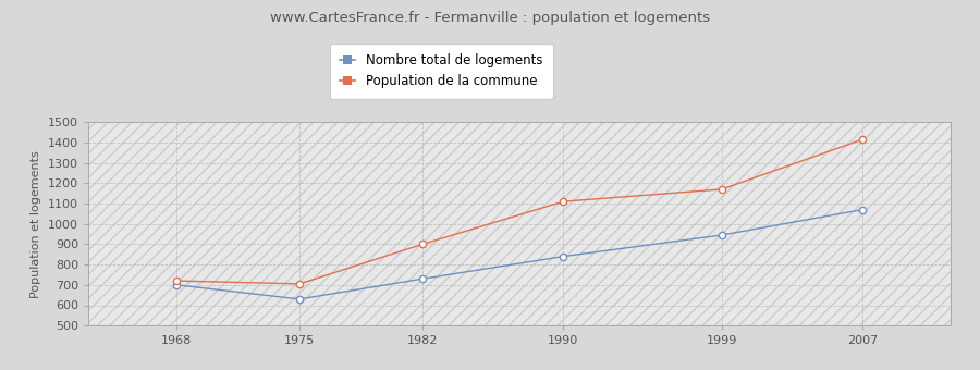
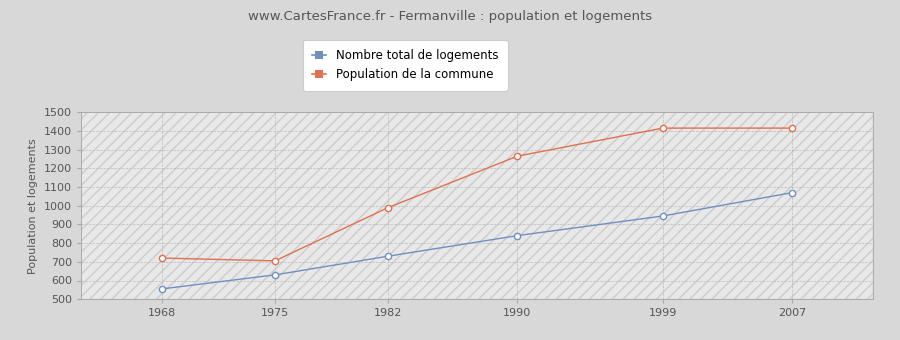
Nombre total de logements/1968: 700 -> 560
Population de la commune/1982: 900 -> 990
Population de la commune/1990: 1110 -> 1260
Population de la commune/1999: 1170 -> 1420
